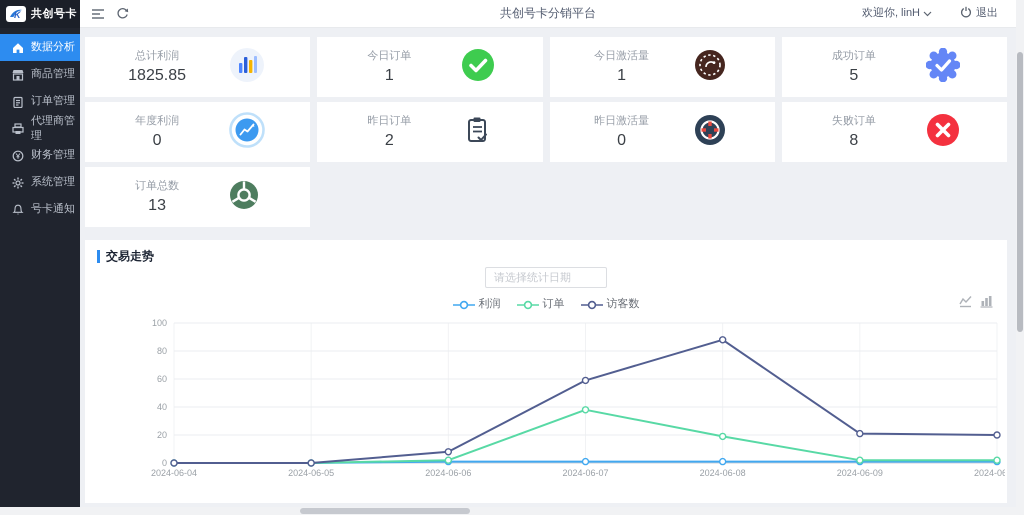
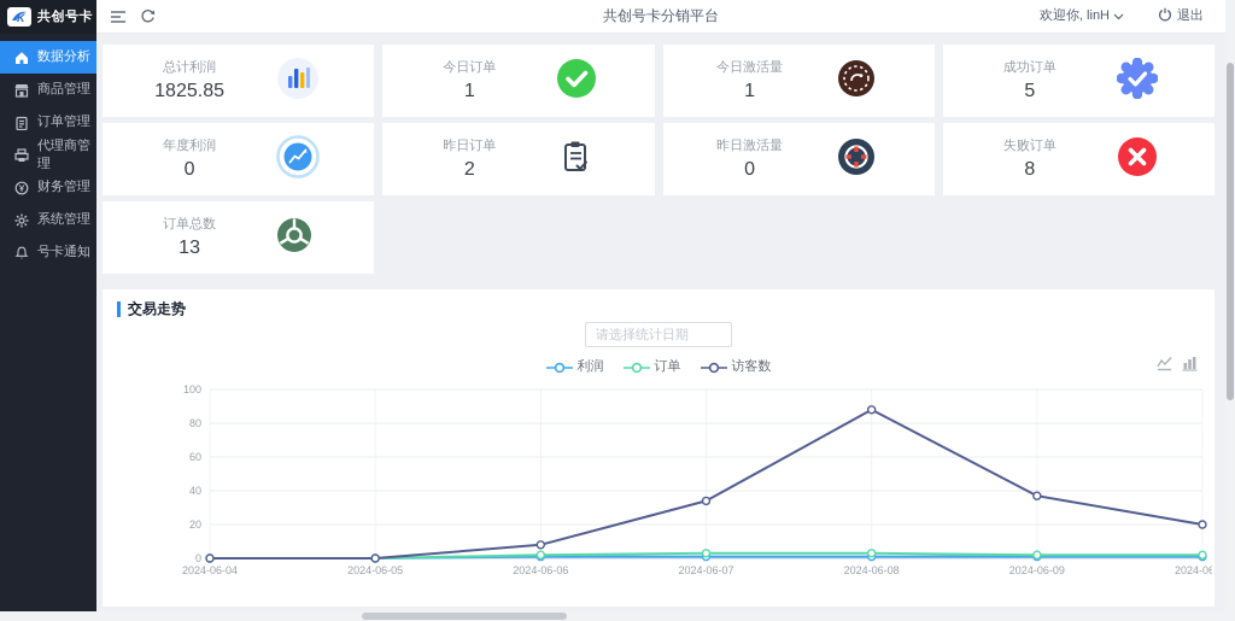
订单/2024-06-07: 38 -> 3
访客数/2024-06-07: 59 -> 34
订单/2024-06-08: 19 -> 3
访客数/2024-06-09: 21 -> 37
